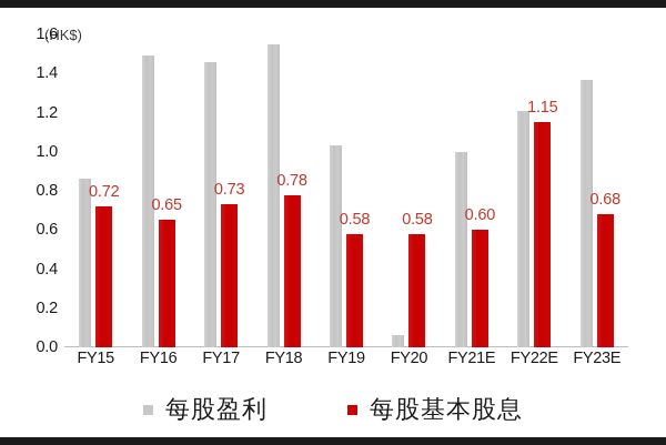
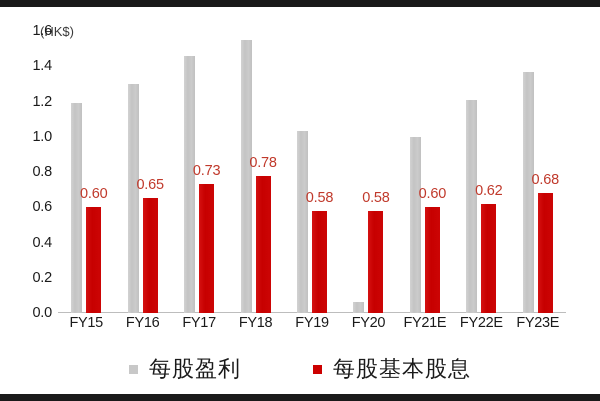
每股盈利/FY15: 0.86 -> 1.19
每股基本股息/FY15: 0.72 -> 0.60
每股盈利/FY16: 1.49 -> 1.30
每股基本股息/FY22E: 1.15 -> 0.62
